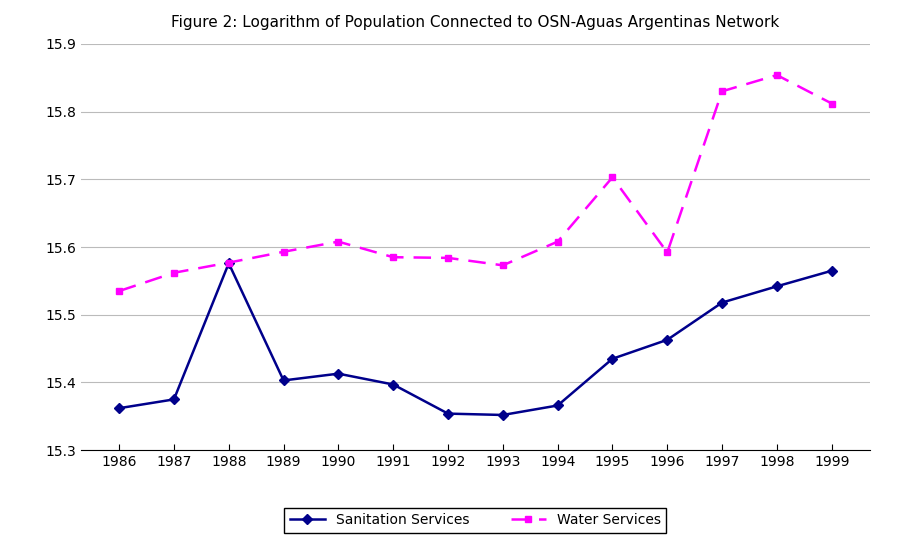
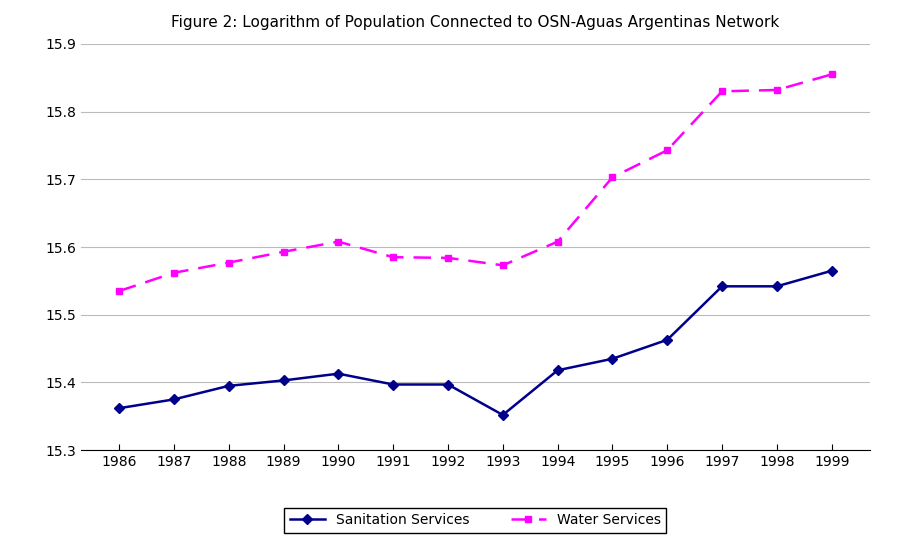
Sanitation Services/1988: 15.576 -> 15.395
Sanitation Services/1992: 15.354 -> 15.397
Sanitation Services/1994: 15.366 -> 15.418
Water Services/1996: 15.592 -> 15.743
Sanitation Services/1997: 15.518 -> 15.542
Water Services/1998: 15.854 -> 15.832
Water Services/1999: 15.812 -> 15.855
